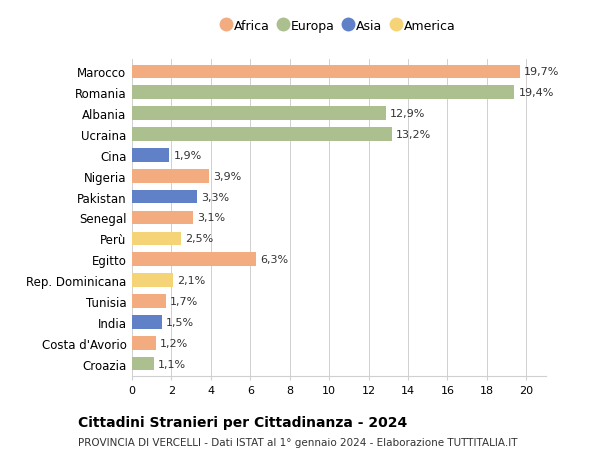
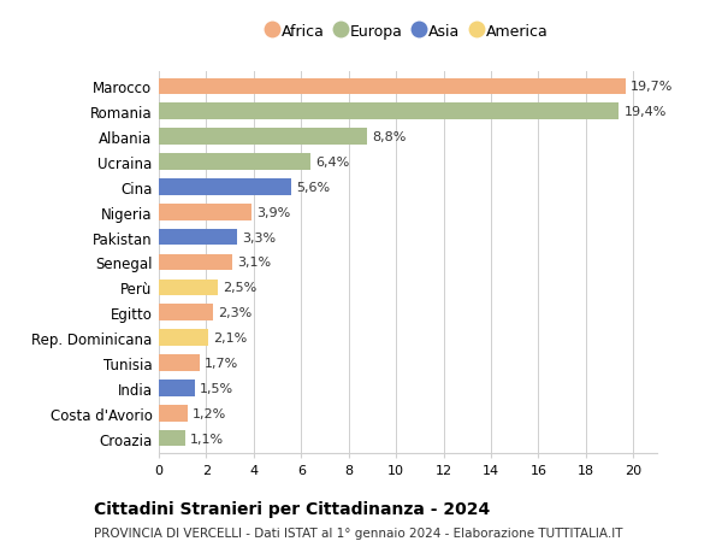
Albania: 12,9% -> 8,8%
Ucraina: 13,2% -> 6,4%
Cina: 1,9% -> 5,6%
Egitto: 6,3% -> 2,3%
